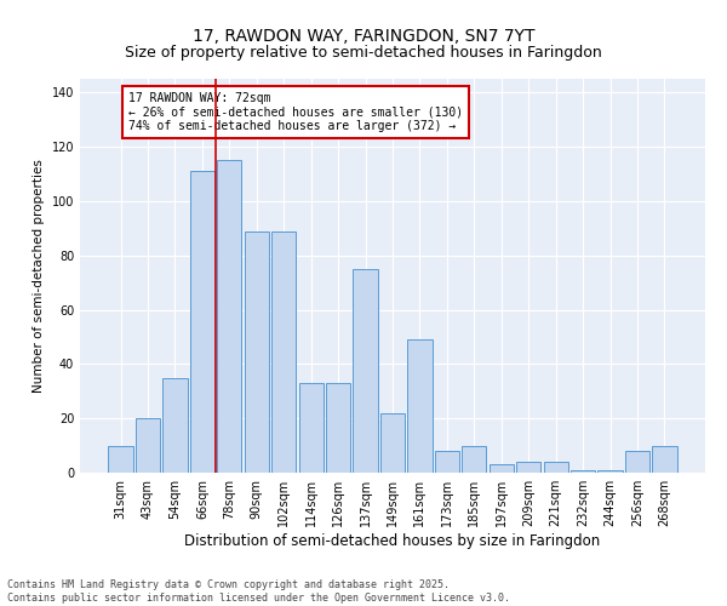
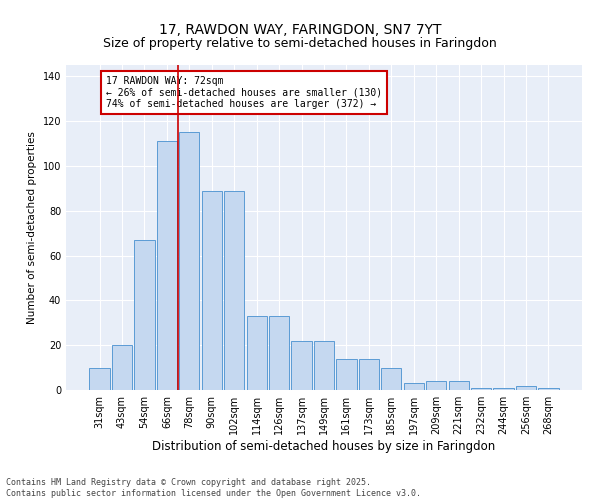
54sqm: 35 -> 67
137sqm: 75 -> 22
161sqm: 49 -> 14
173sqm: 8 -> 14
256sqm: 8 -> 2
268sqm: 10 -> 1
